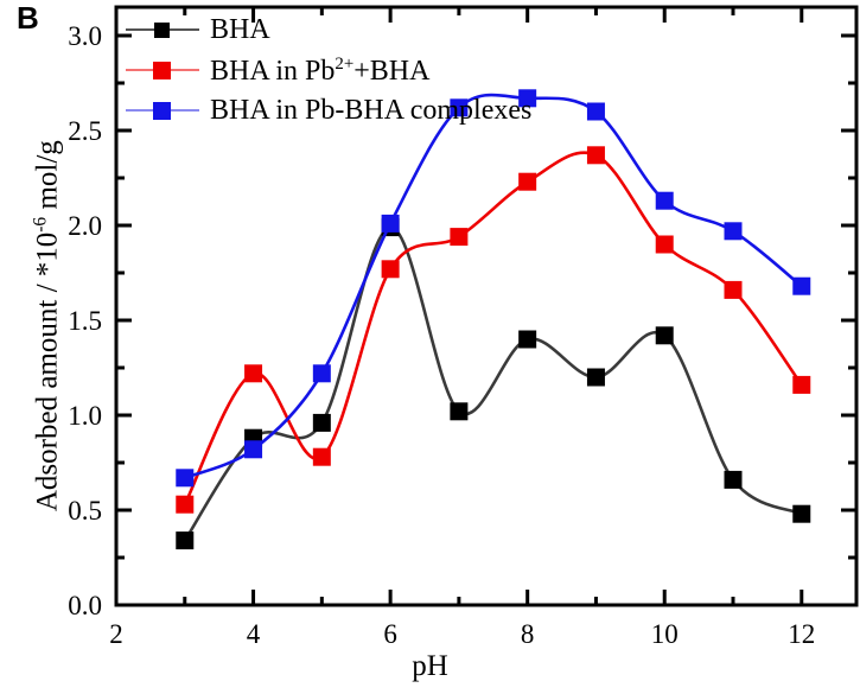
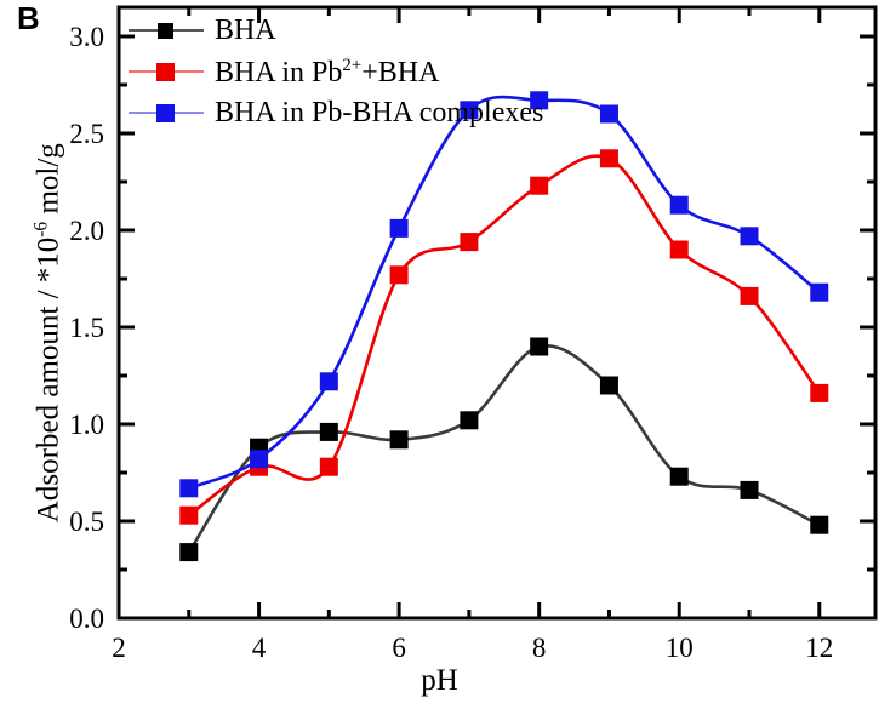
BHA in Pb2++BHA/4: 1.22 -> 0.78
BHA/6: 1.99 -> 0.92
BHA/10: 1.42 -> 0.73
